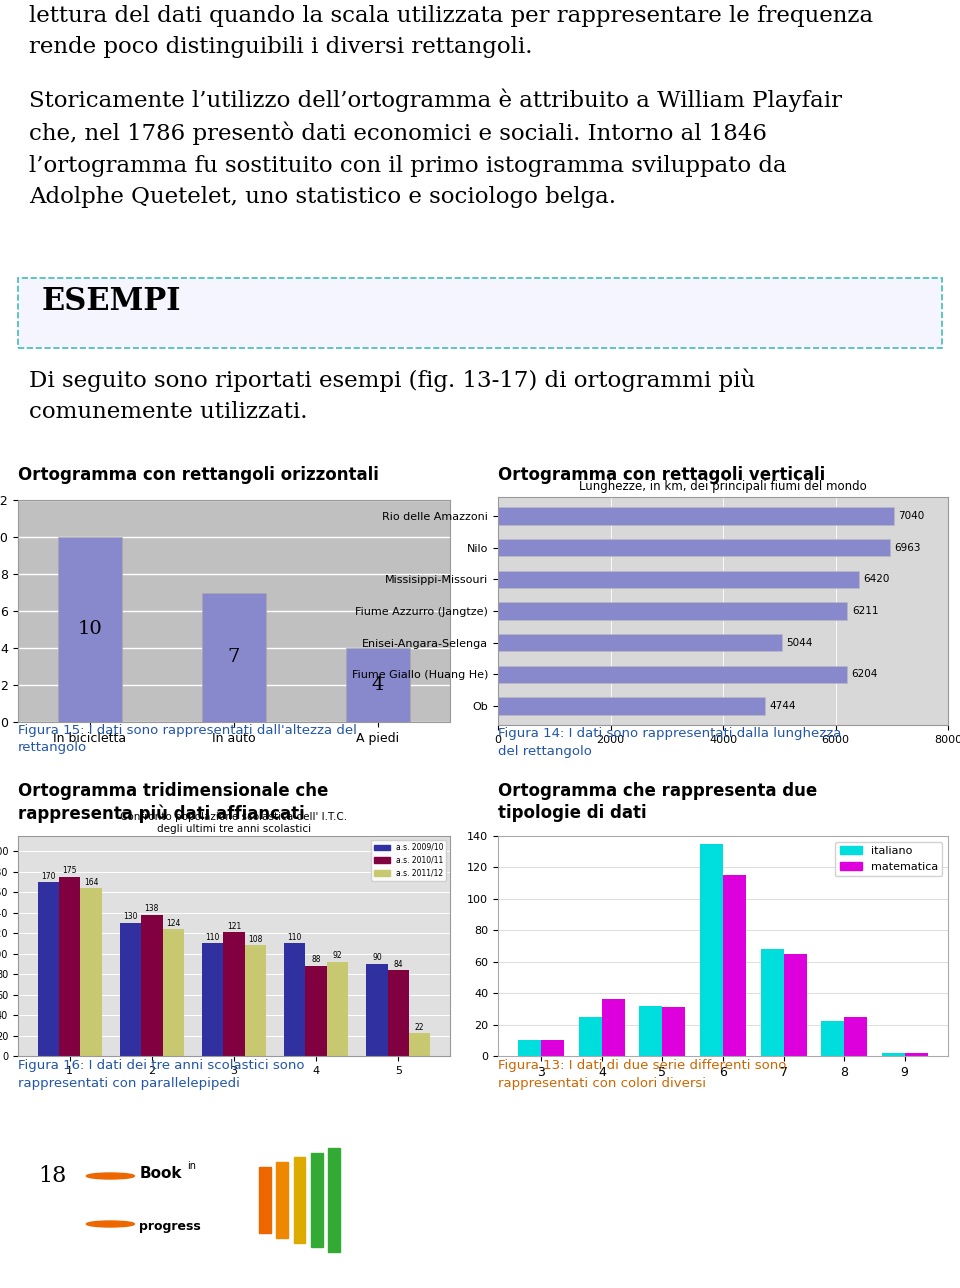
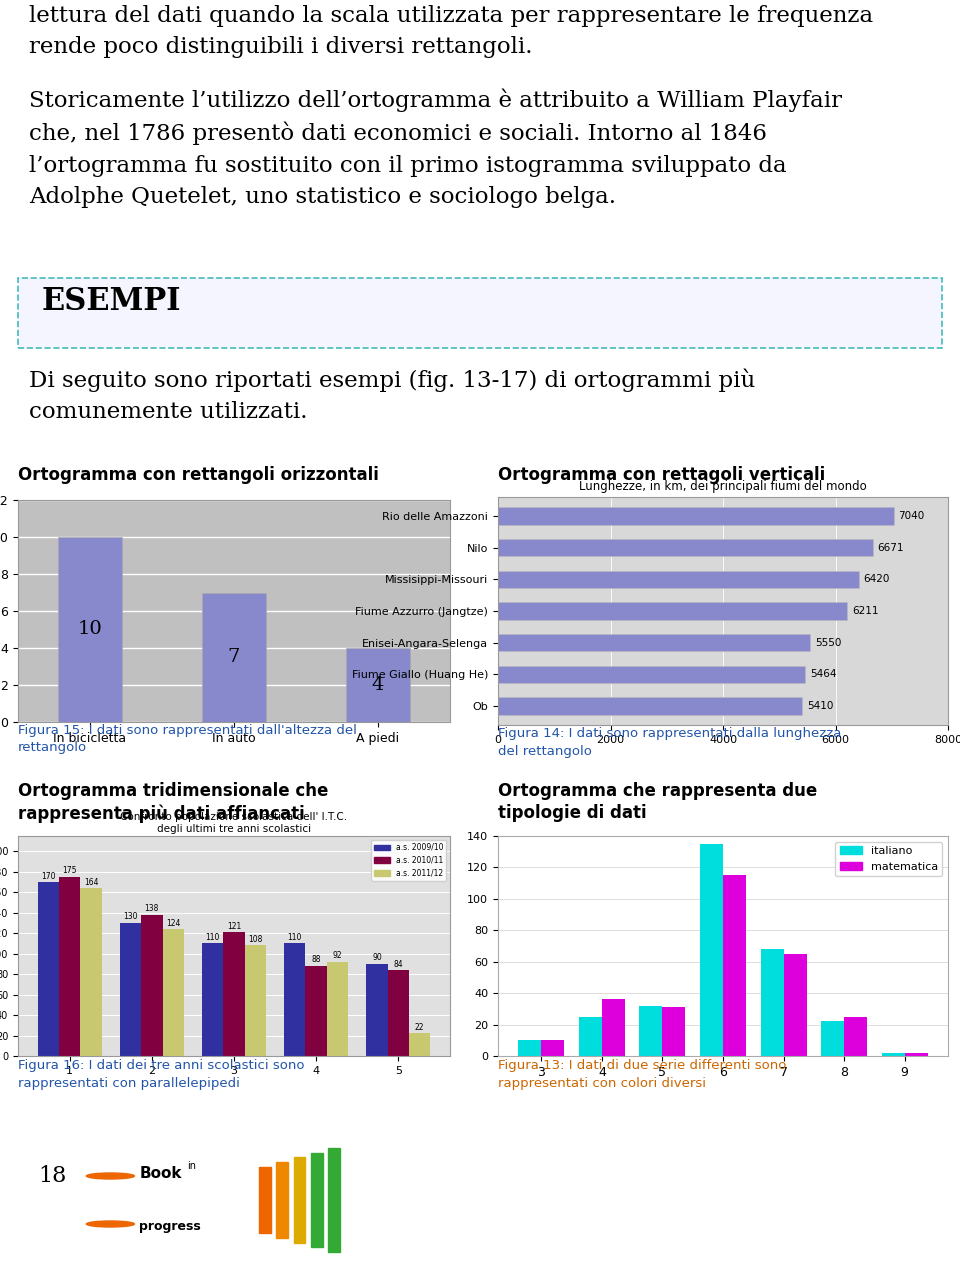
Nilo: 6963 -> 6671
Enisei-Angara-Selenga: 5044 -> 5550
Fiume Giallo (Huang He): 6204 -> 5464
Ob: 4744 -> 5410
